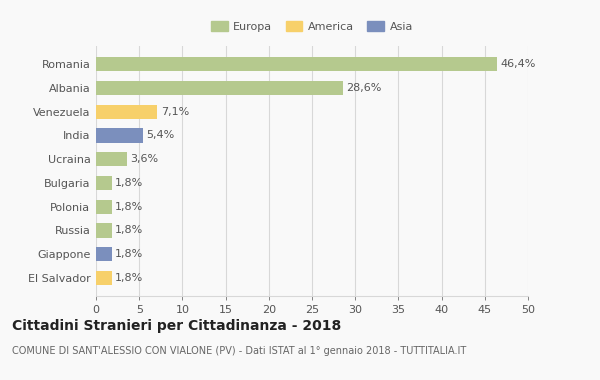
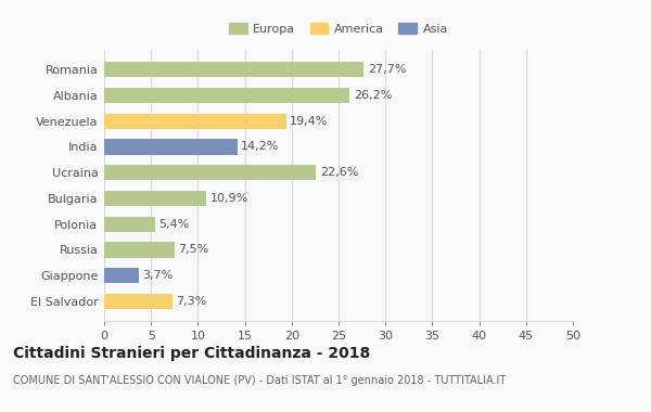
Romania: 46,4% -> 27,7%
Albania: 28,6% -> 26,2%
Venezuela: 7,1% -> 19,4%
India: 5,4% -> 14,2%
Ucraina: 3,6% -> 22,6%
Bulgaria: 1,8% -> 10,9%
Polonia: 1,8% -> 5,4%
Russia: 1,8% -> 7,5%
Giappone: 1,8% -> 3,7%
El Salvador: 1,8% -> 7,3%
